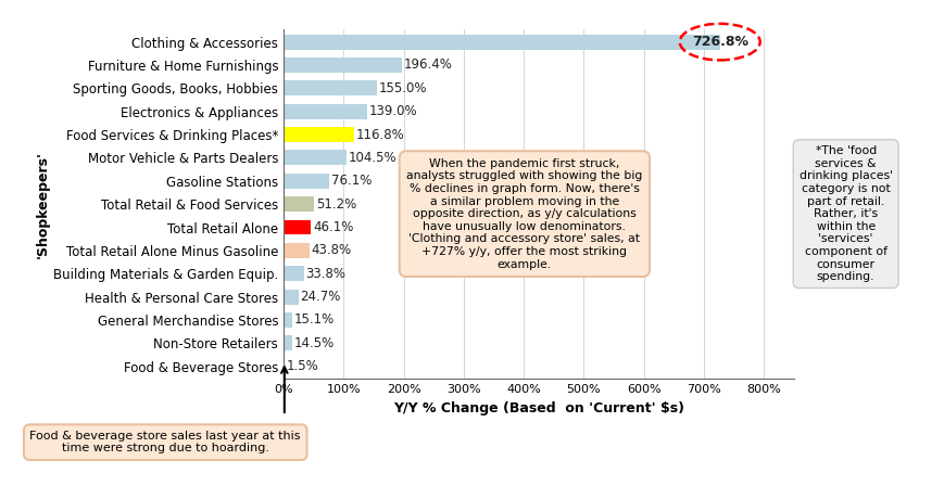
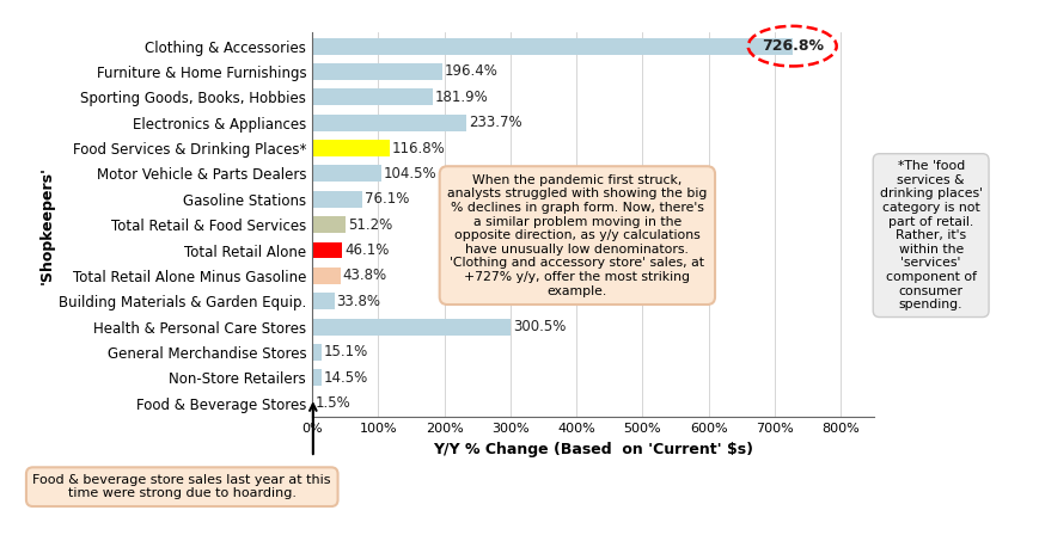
Sporting Goods, Books, Hobbies: 155.0% -> 181.9%
Electronics & Appliances: 139.0% -> 233.7%
Health & Personal Care Stores: 24.7% -> 300.5%
